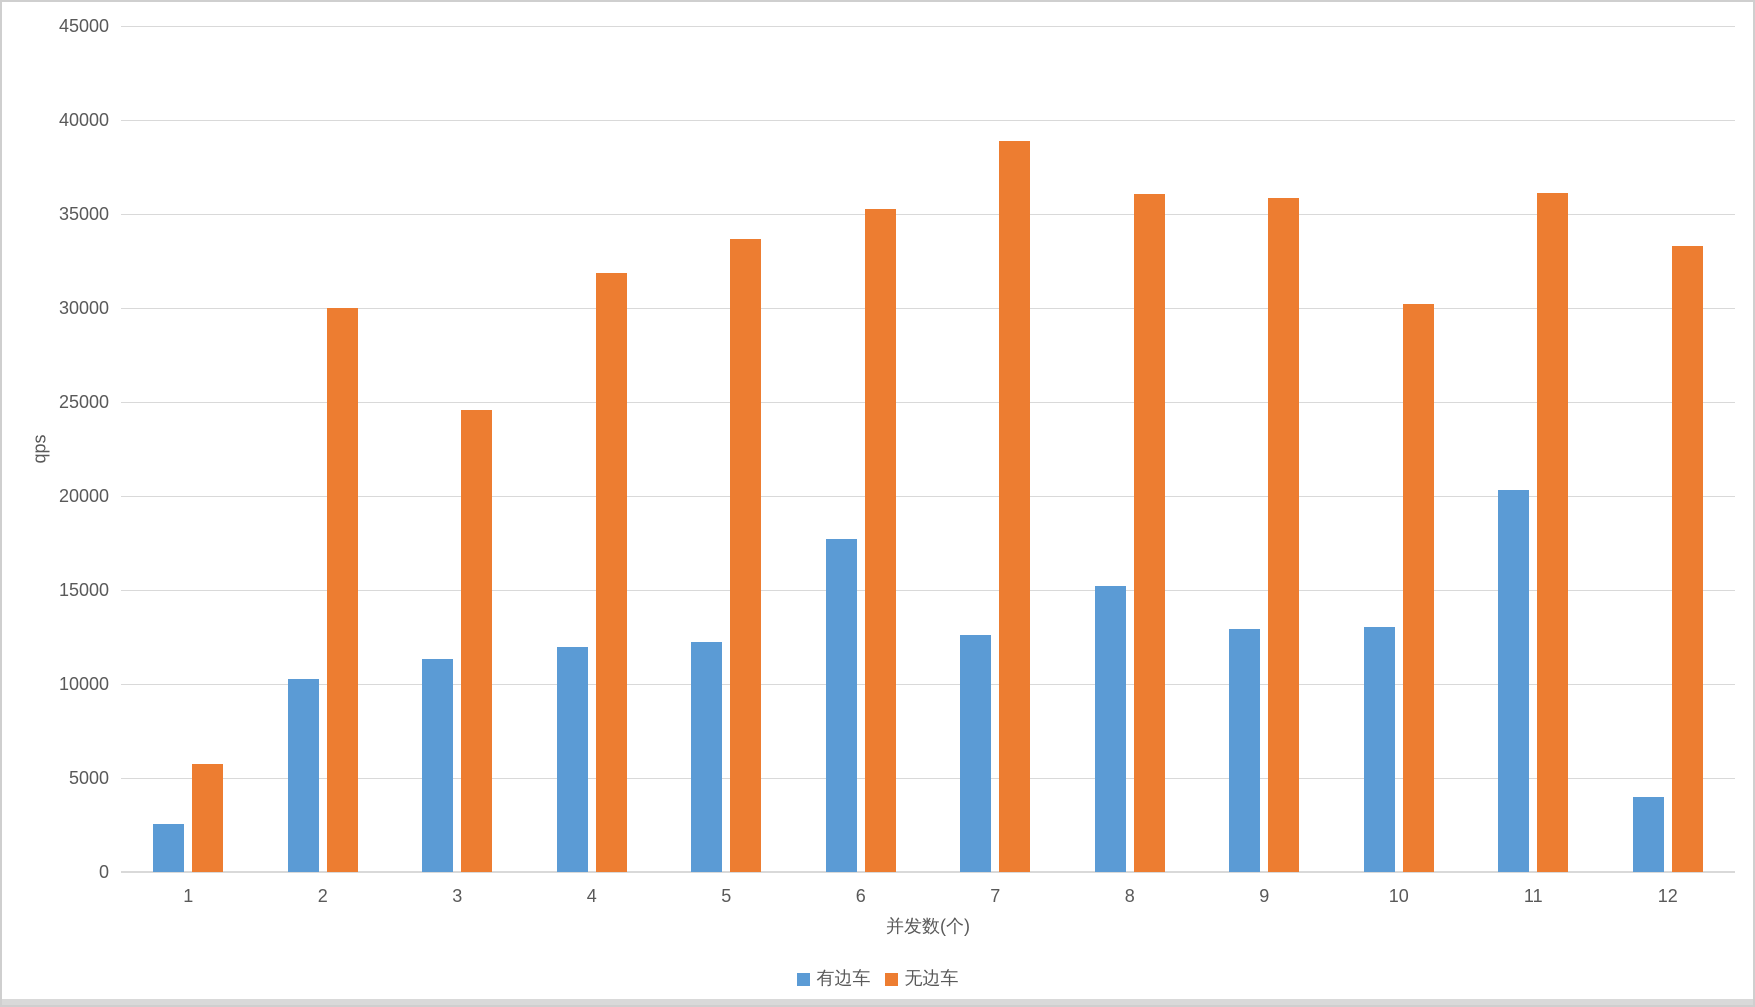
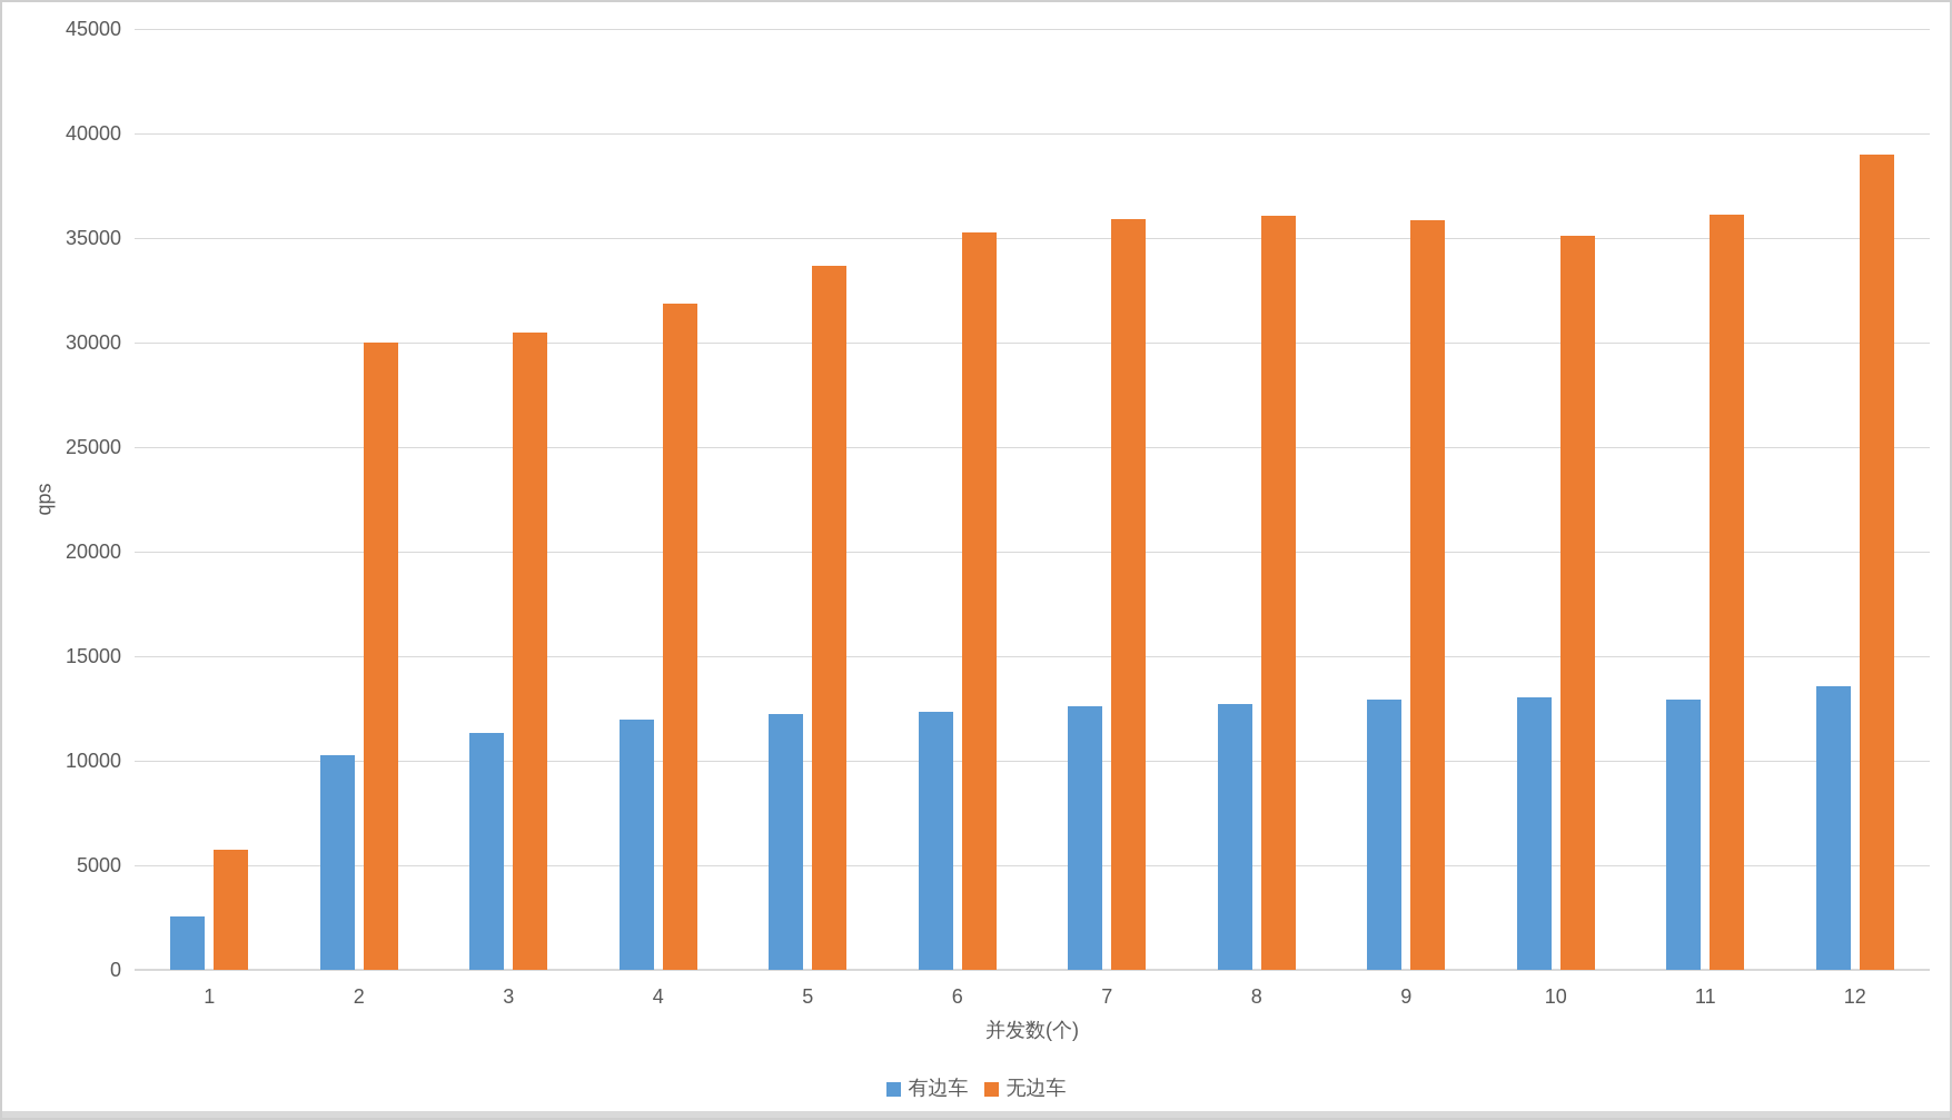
无边车/3: 24600 -> 30500
有边车/6: 17700 -> 12400
无边车/7: 38900 -> 35900
有边车/8: 15200 -> 12700
无边车/10: 30200 -> 35100
有边车/11: 20300 -> 13000
有边车/12: 4000 -> 13600
无边车/12: 33300 -> 39000
